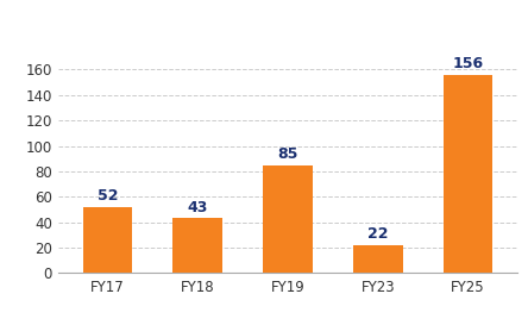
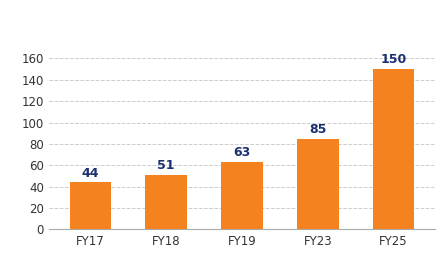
FY17: 52 -> 44
FY18: 43 -> 51
FY19: 85 -> 63
FY23: 22 -> 85
FY25: 156 -> 150
